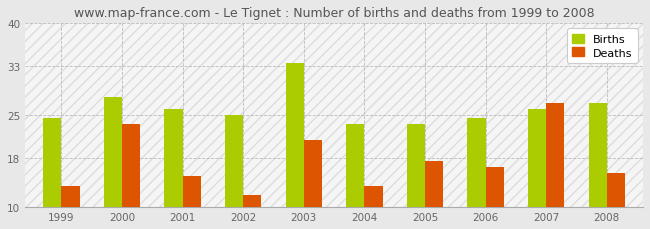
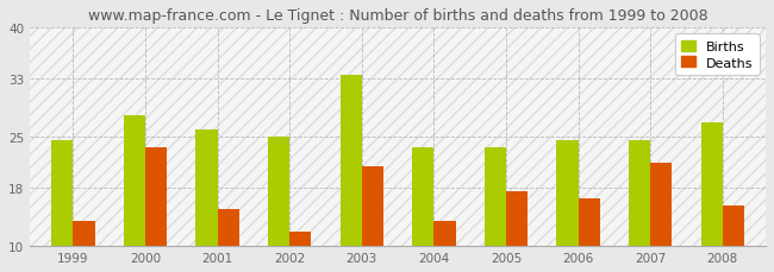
Births/2007: 26.0 -> 24.5
Deaths/2007: 27.0 -> 21.5
